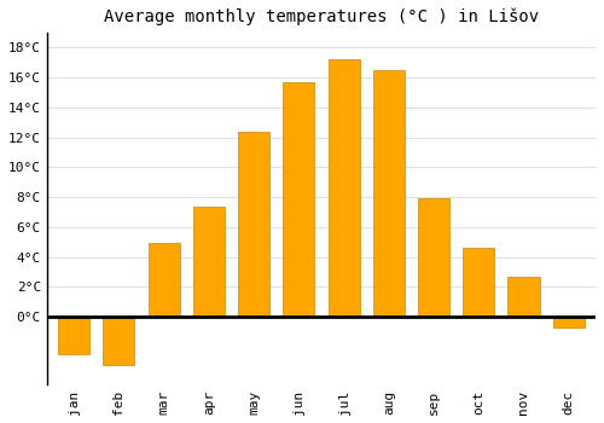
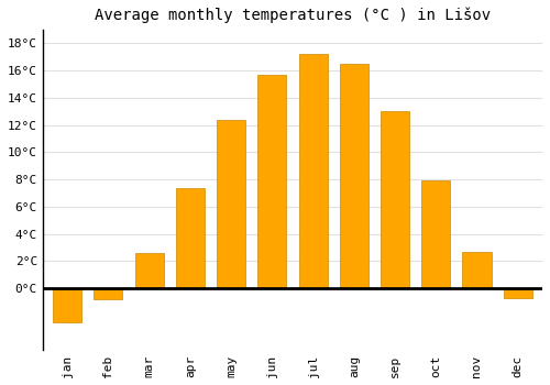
feb: -3.2°C -> -0.8°C
mar: 4.9°C -> 2.6°C
sep: 7.9°C -> 13.0°C
oct: 4.6°C -> 7.9°C
